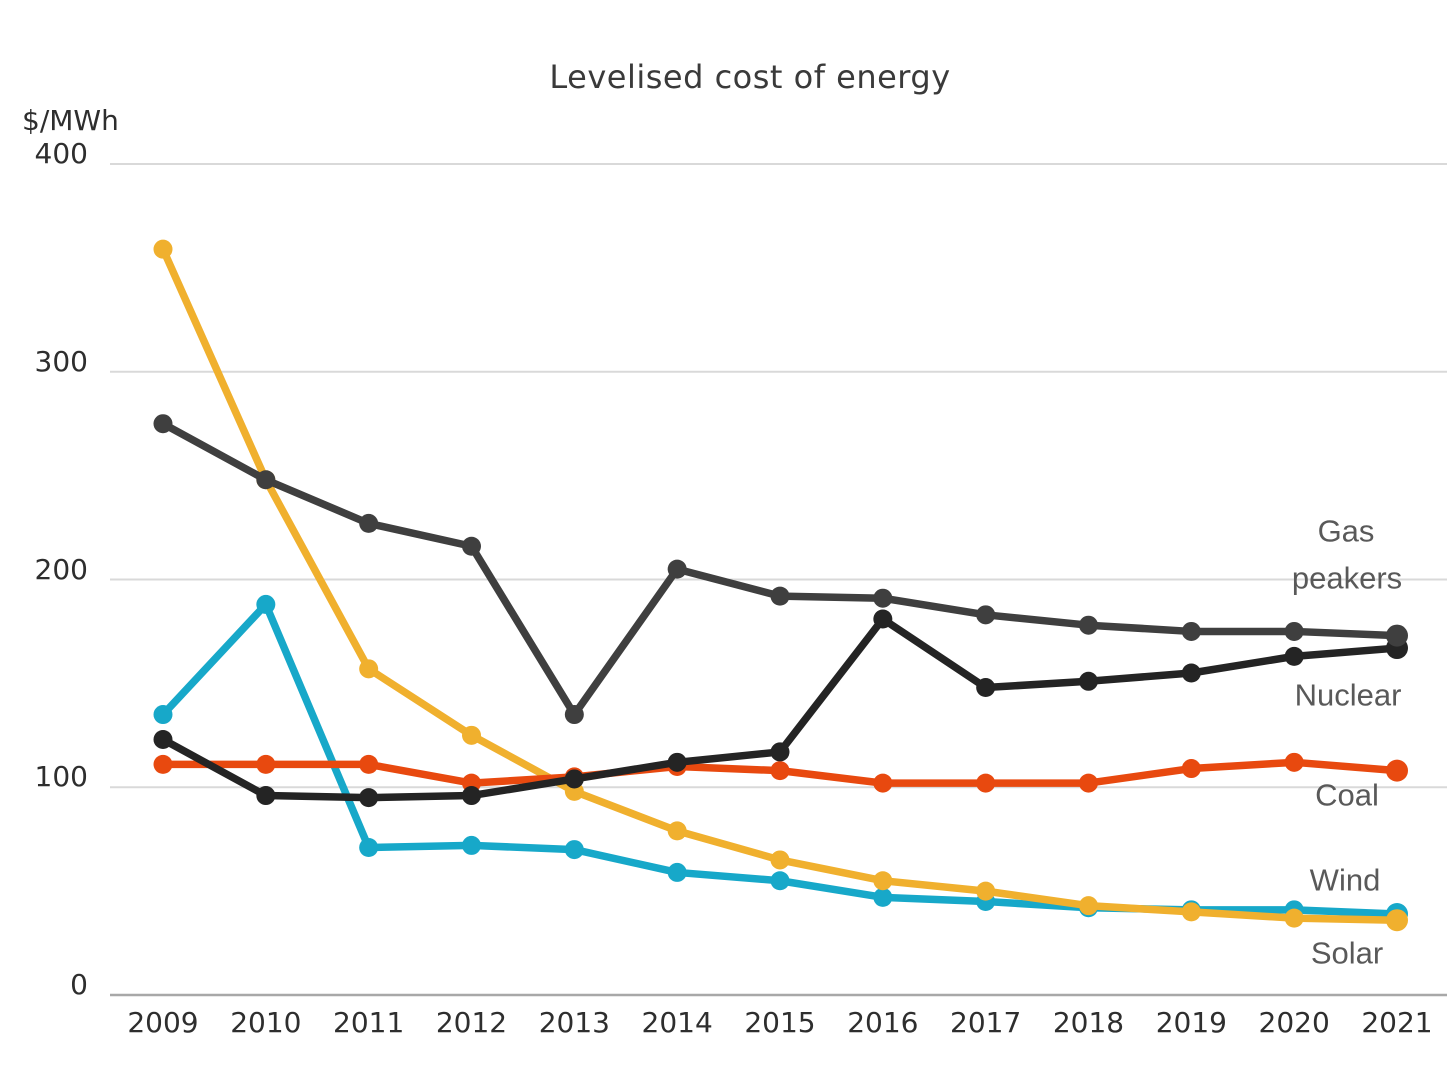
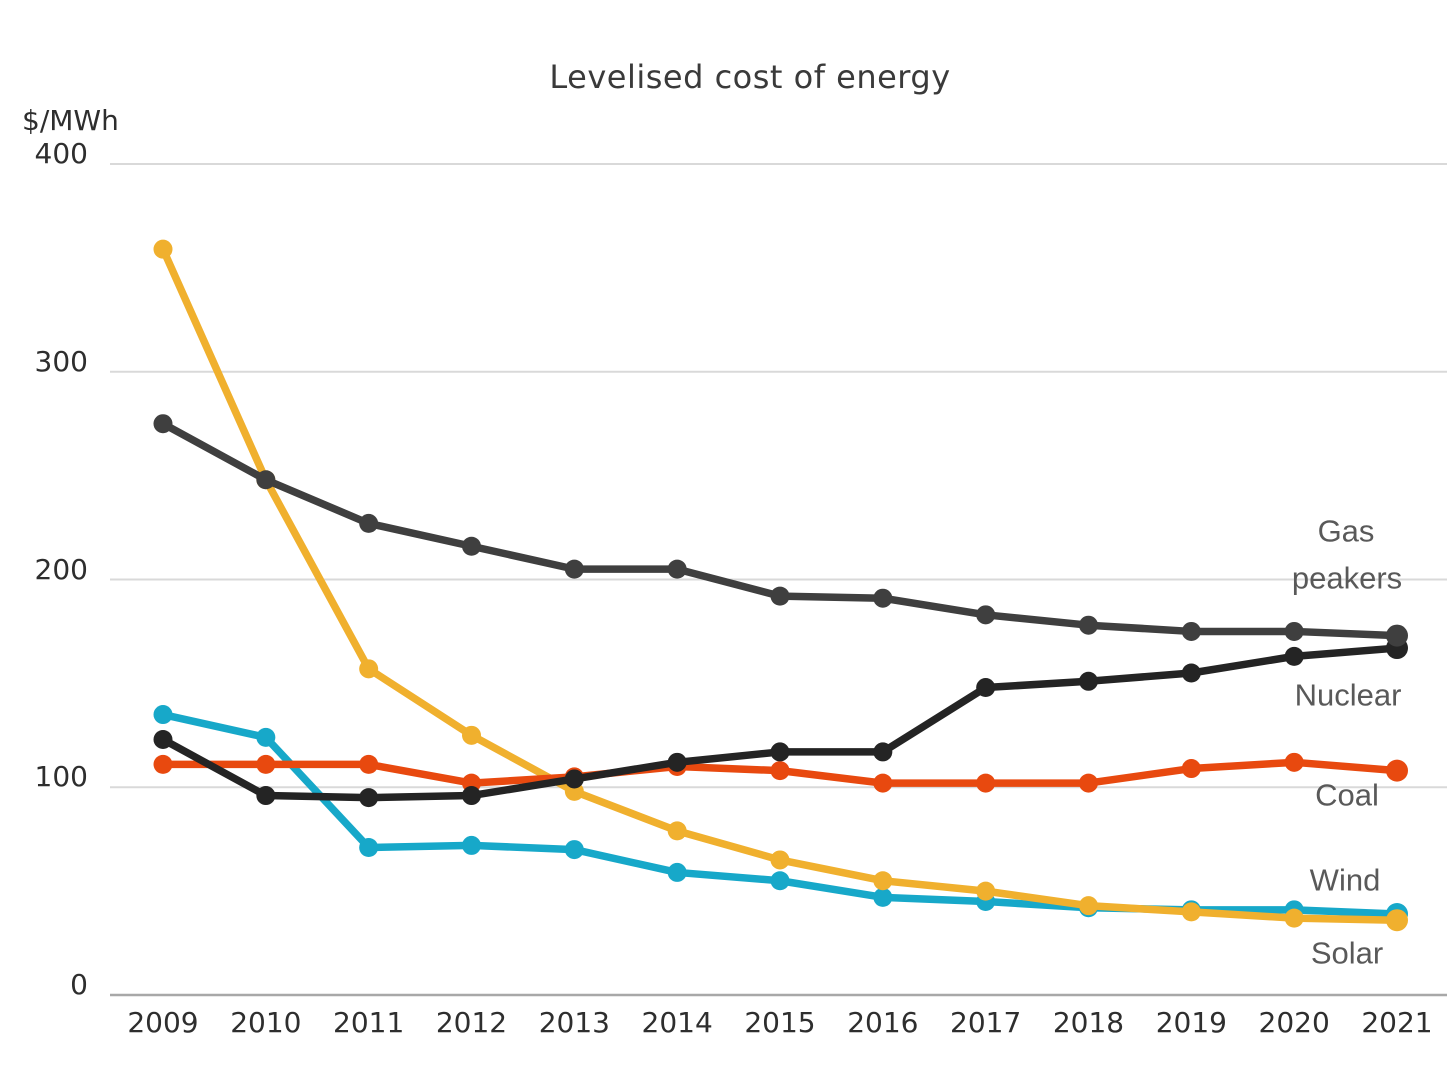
Wind/2010: 188 -> 124
Gas peakers/2013: 135 -> 205
Nuclear/2016: 181 -> 117
